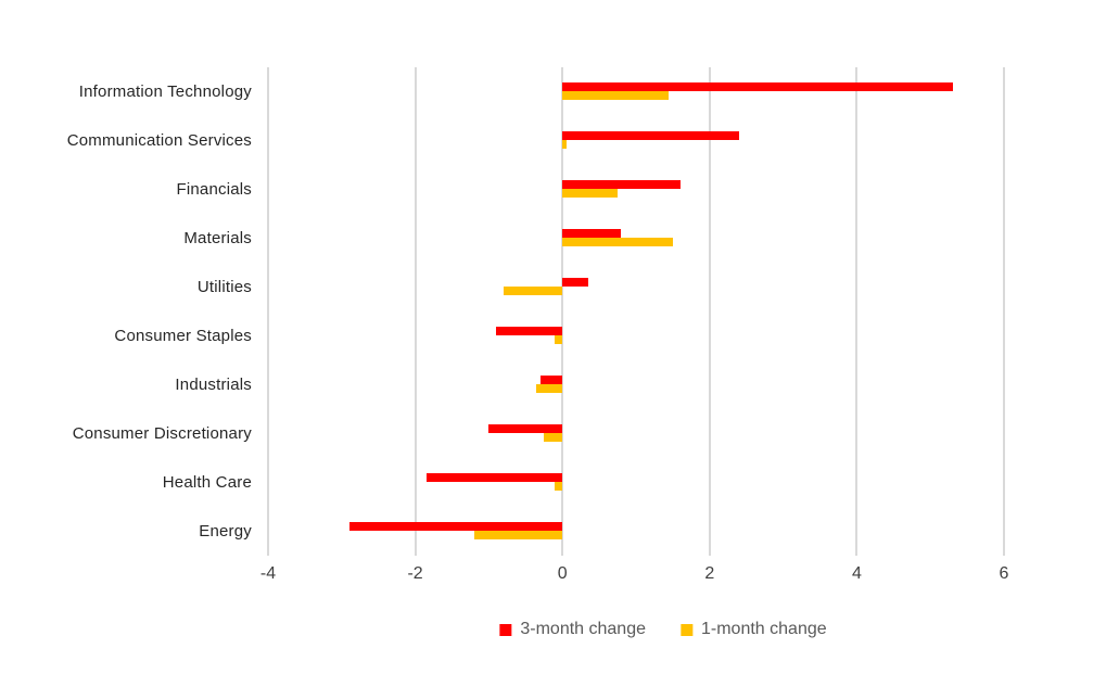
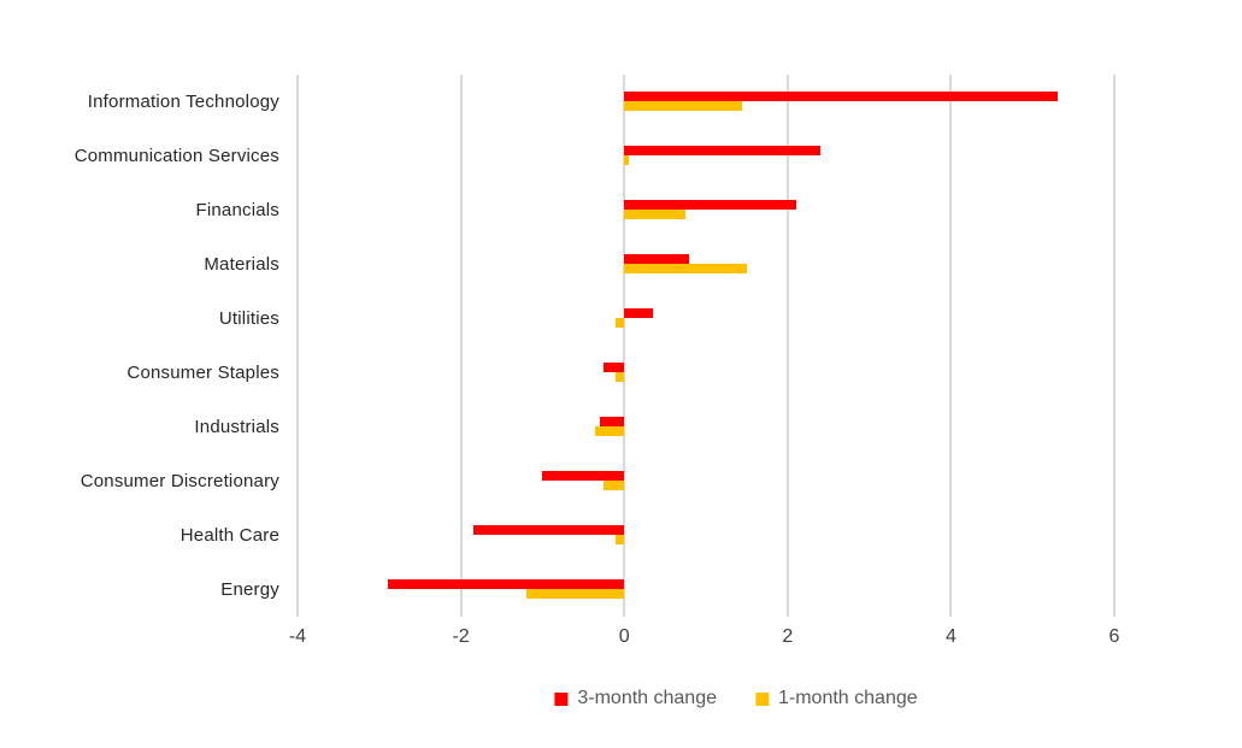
3-month change/Financials: 1.6 -> 2.1
1-month change/Utilities: -0.8 -> -0.1
3-month change/Consumer Staples: -0.9 -> -0.2
